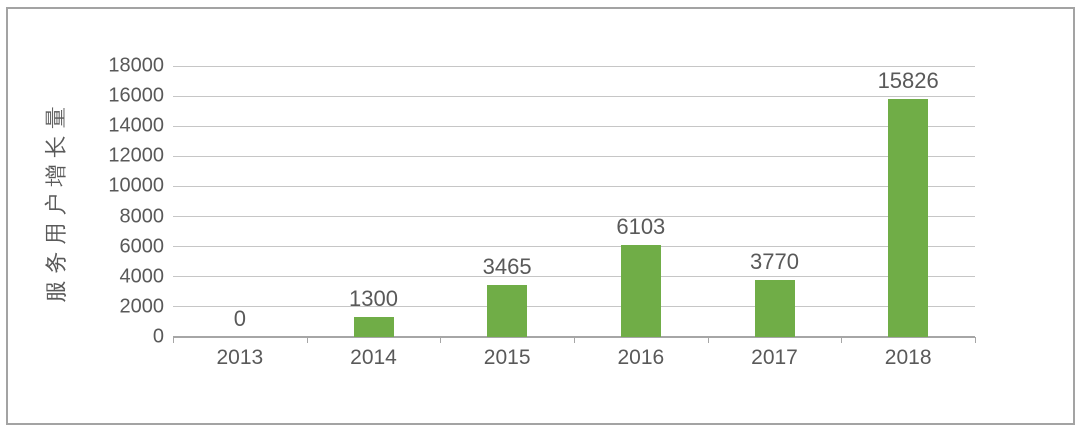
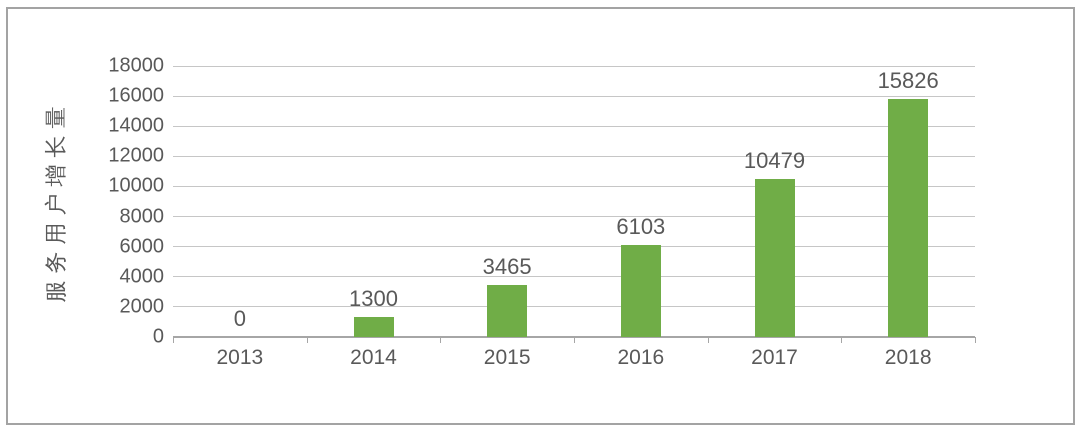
2017: 3770 -> 10479
